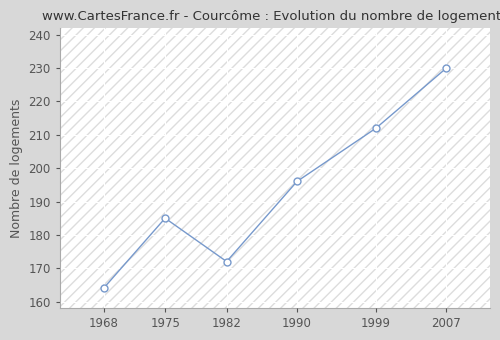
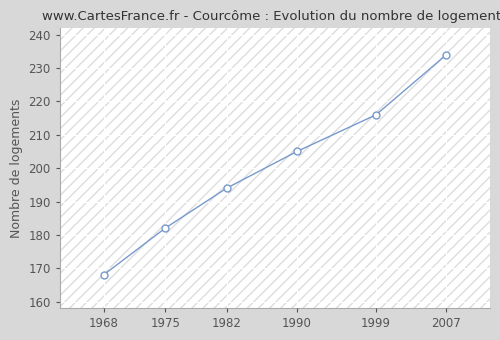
1968: 164 -> 168
1975: 185 -> 182
1982: 172 -> 194
1990: 196 -> 205
1999: 212 -> 216
2007: 230 -> 234
